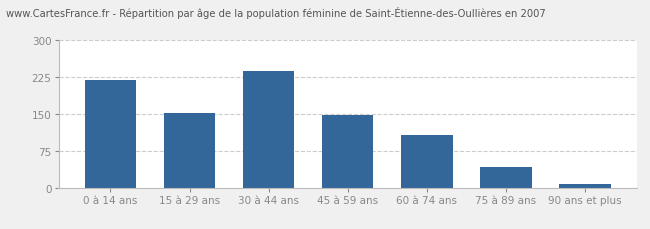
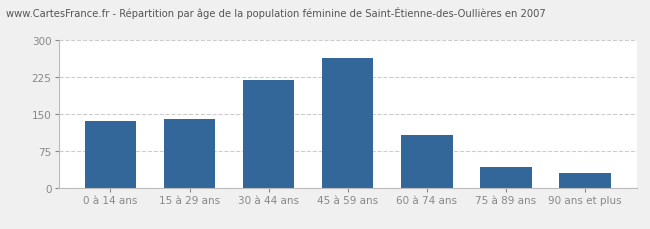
0 à 14 ans: 220 -> 135
15 à 29 ans: 152 -> 140
30 à 44 ans: 238 -> 220
45 à 59 ans: 148 -> 265
90 ans et plus: 8 -> 30
